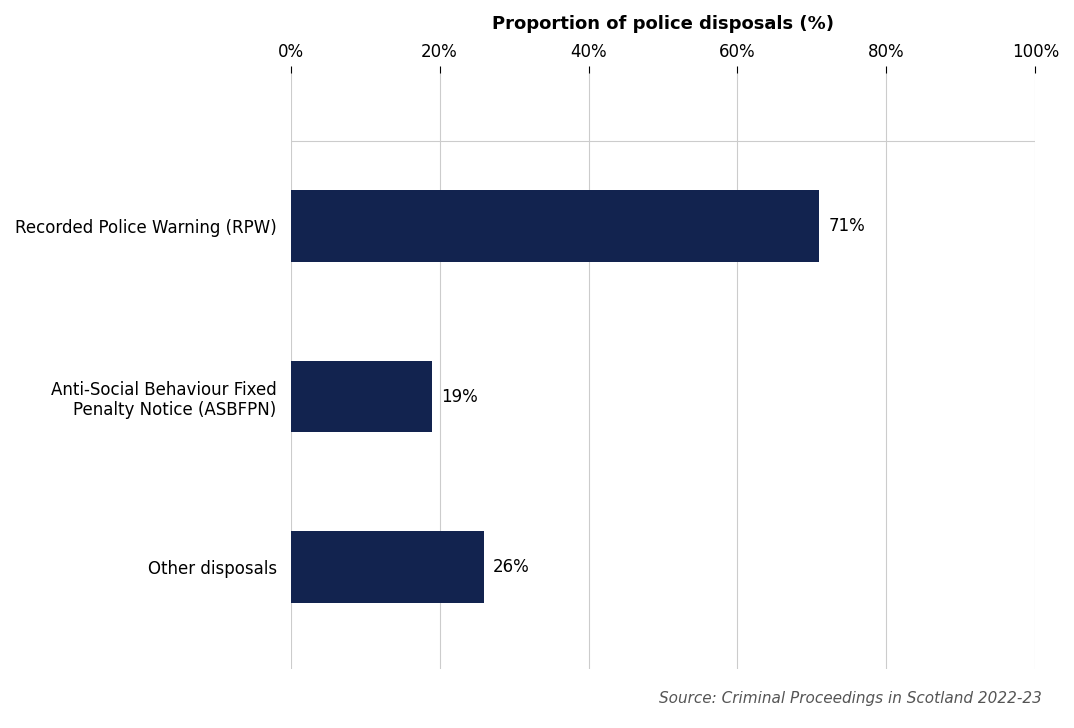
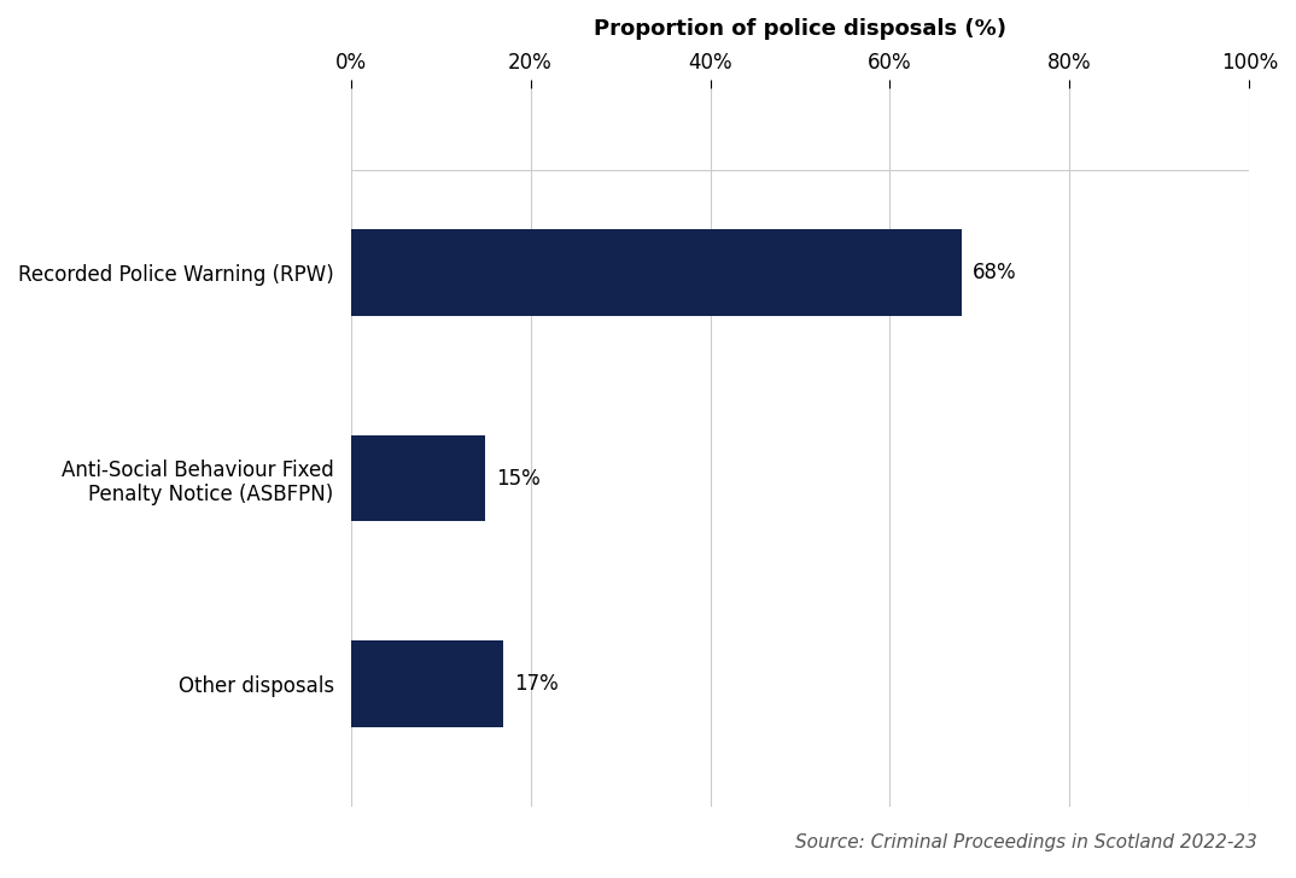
Recorded Police Warning (RPW): 71% -> 68%
Anti-Social Behaviour Fixed Penalty Notice (ASBFPN): 19% -> 15%
Other disposals: 26% -> 17%
